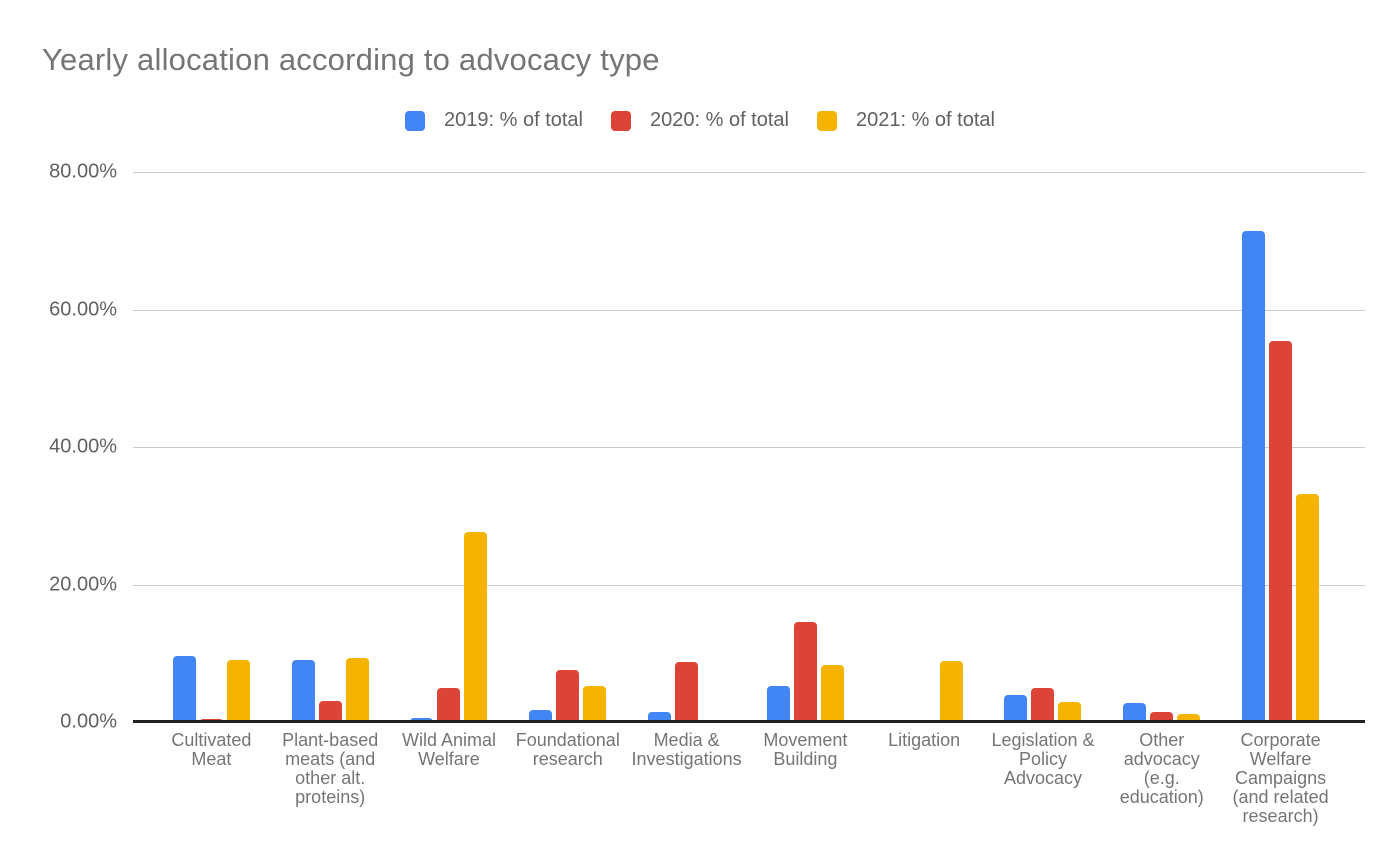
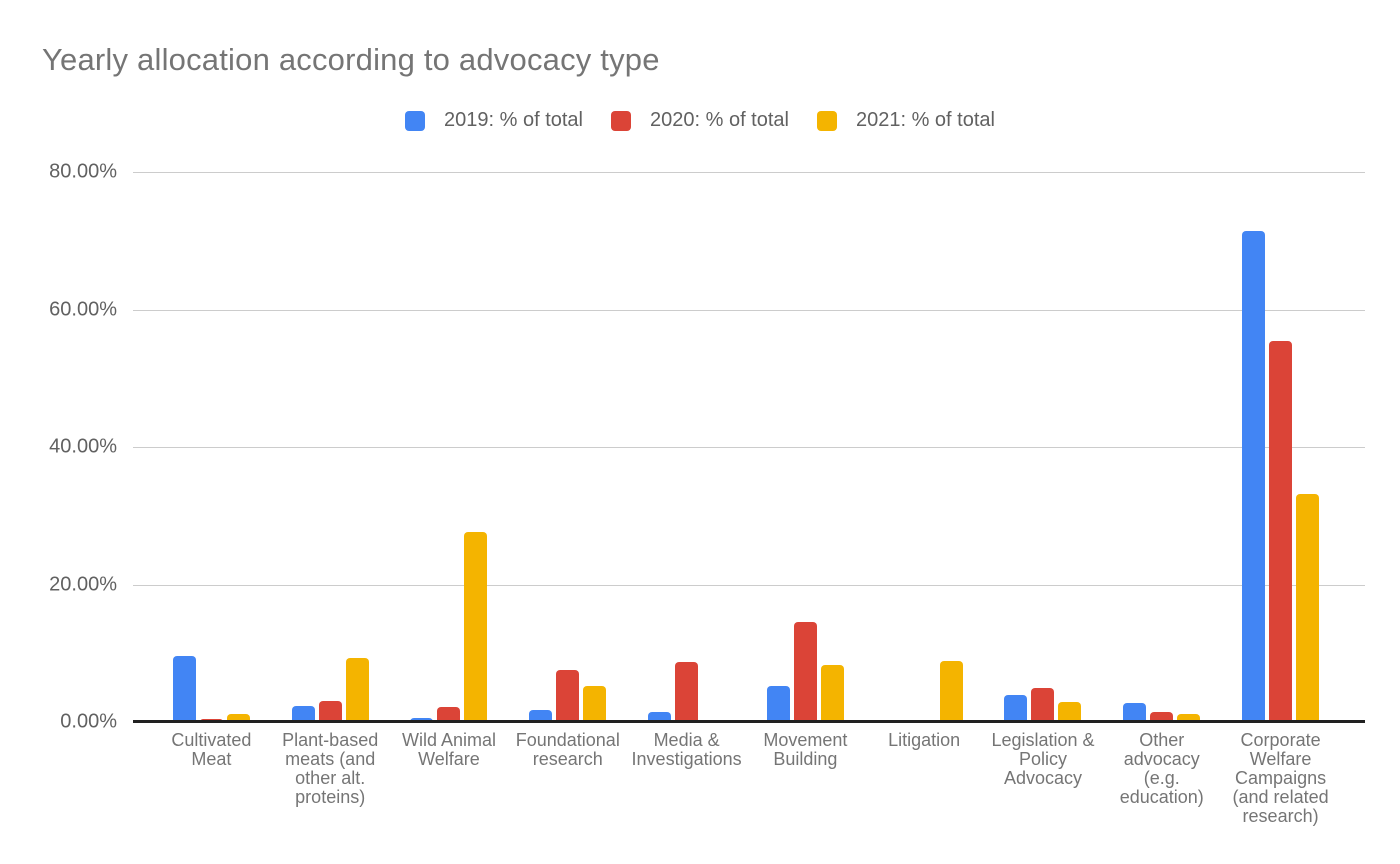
2021: % of total/Cultivated Meat: 9% -> 1%
2019: % of total/Plant-based meats (and other alt. proteins): 9% -> 2%
2020: % of total/Wild Animal Welfare: 5% -> 2%
